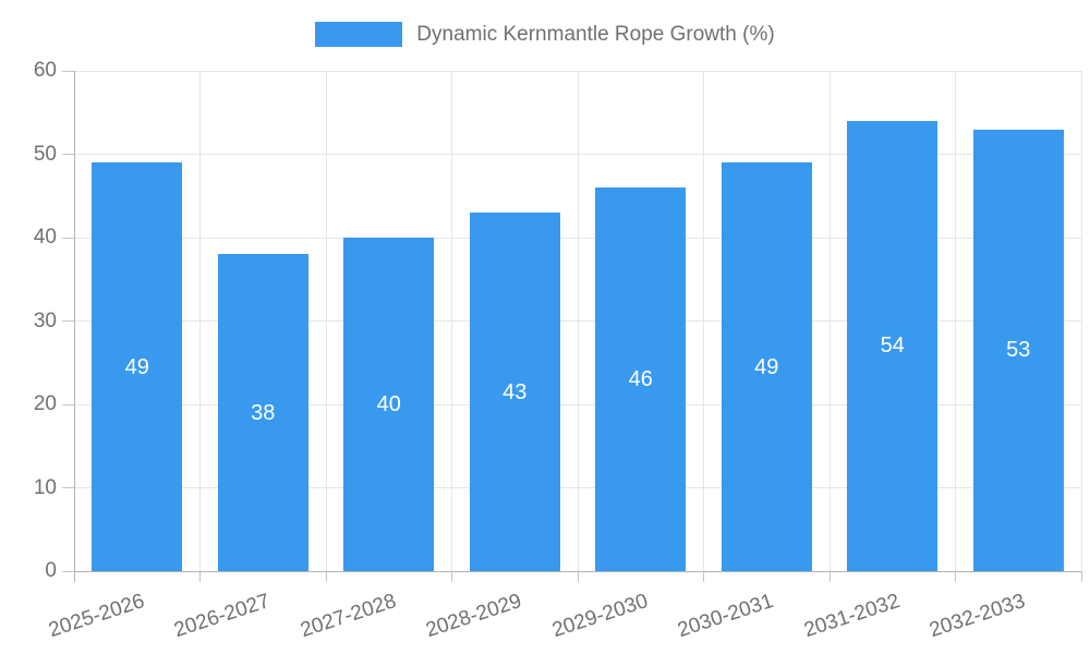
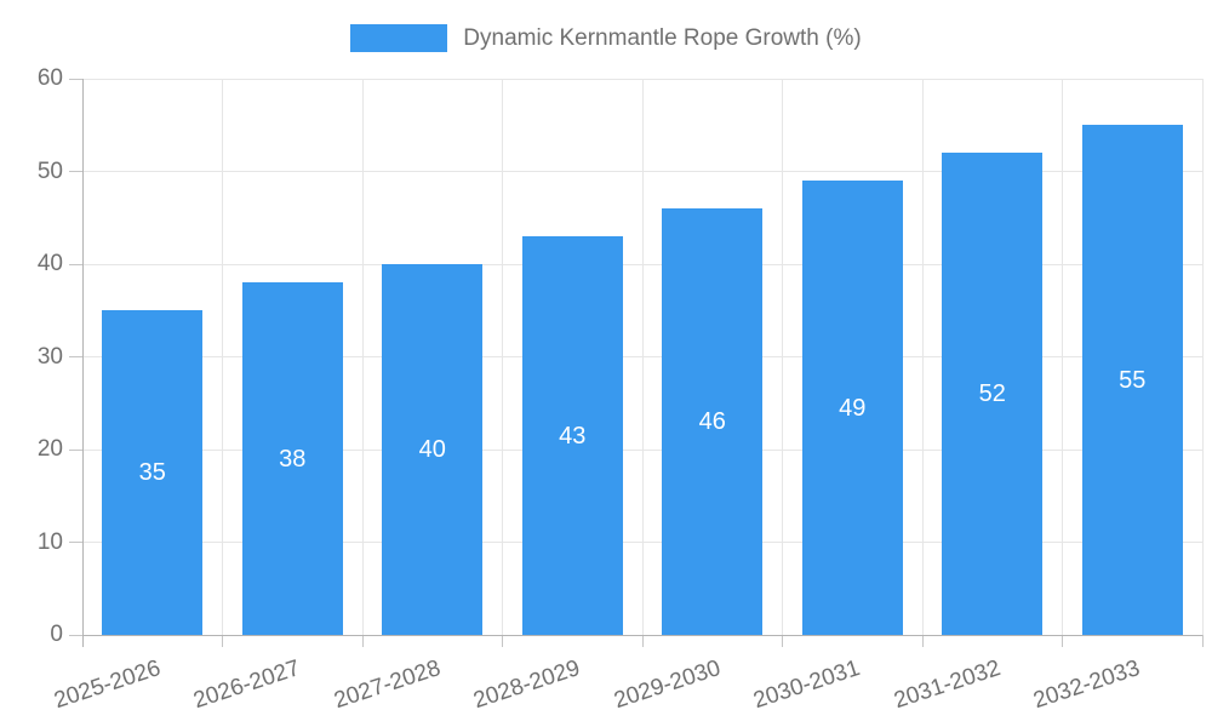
2025-2026: 49 -> 35
2031-2032: 54 -> 52
2032-2033: 53 -> 55
